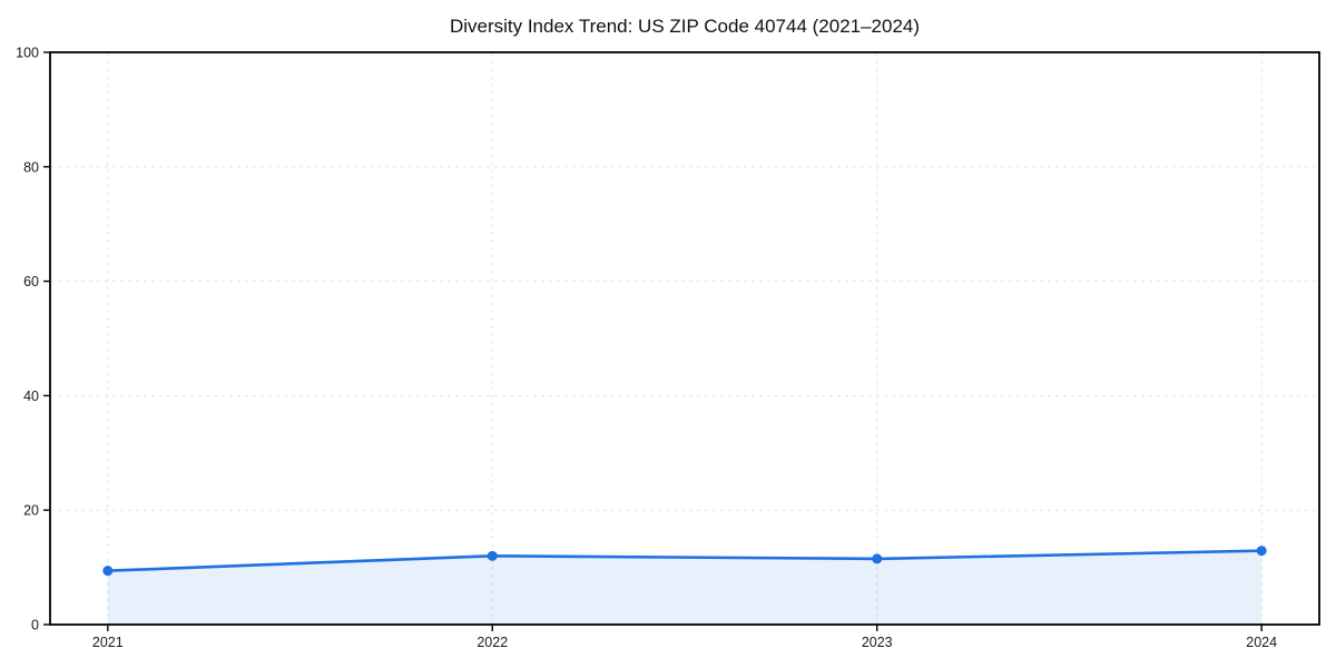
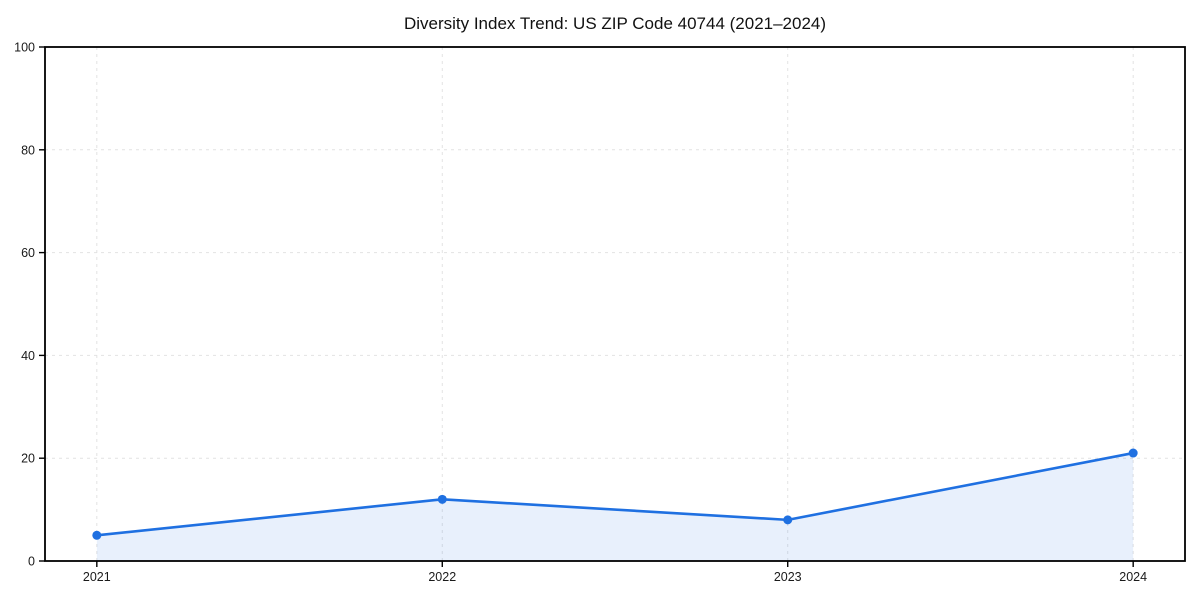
2021: 9 -> 5
2023: 12 -> 8
2024: 13 -> 21
